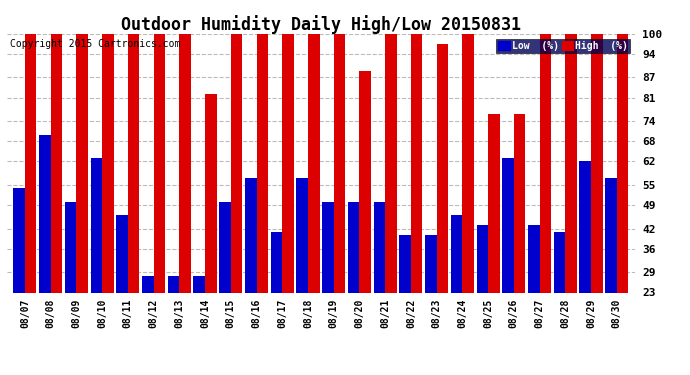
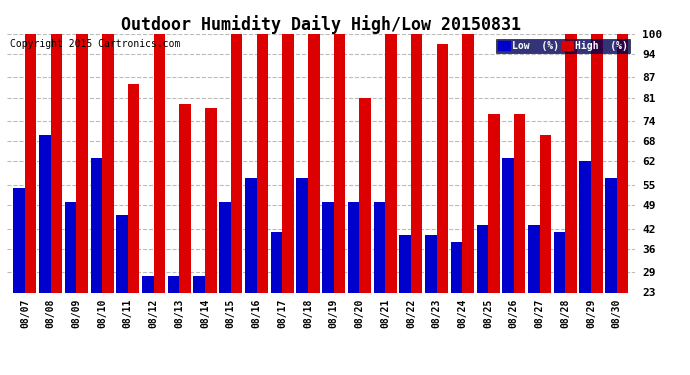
High (%)/08/11: 100 -> 85
High (%)/08/13: 100 -> 79
High (%)/08/14: 82 -> 78
High (%)/08/20: 89 -> 81
Low (%)/08/24: 46 -> 38
High (%)/08/27: 100 -> 70
